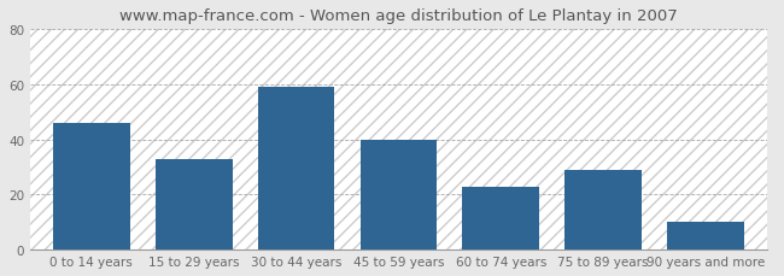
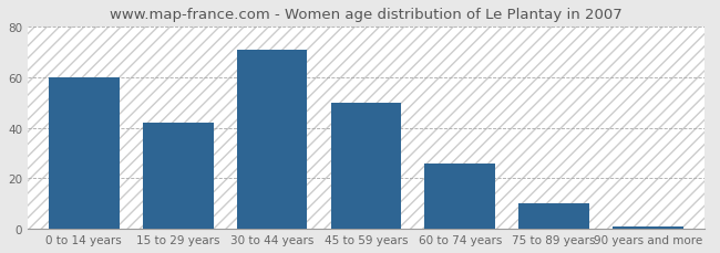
0 to 14 years: 46 -> 60
15 to 29 years: 33 -> 42
30 to 44 years: 59 -> 71
45 to 59 years: 40 -> 50
60 to 74 years: 23 -> 26
75 to 89 years: 29 -> 10
90 years and more: 10 -> 1
